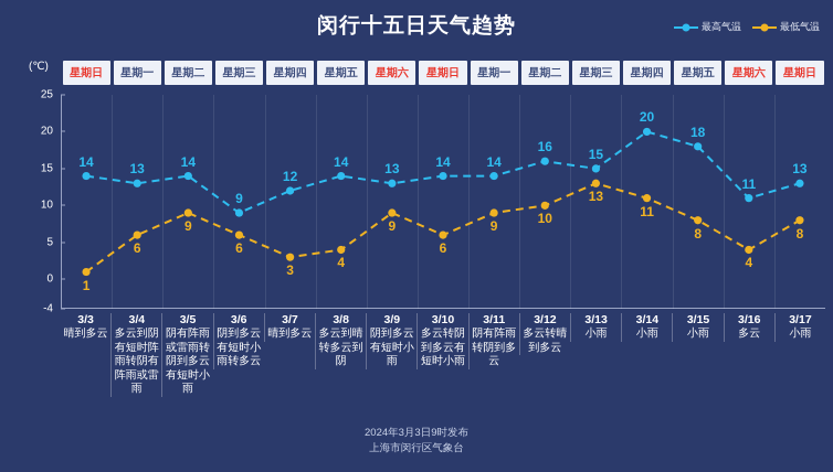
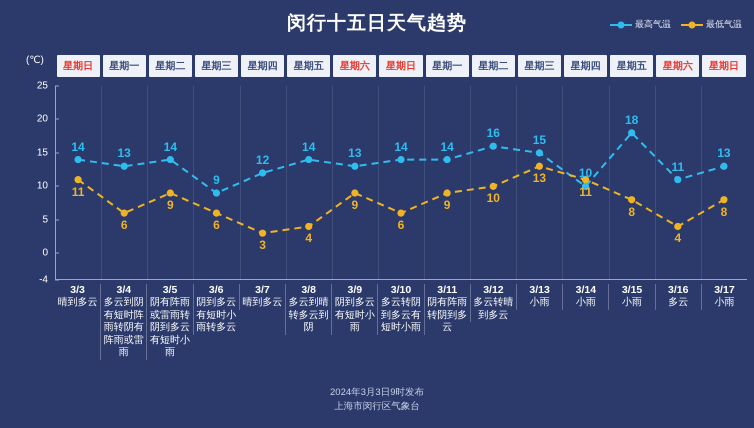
最低气温/3/3: 1 -> 11
最高气温/3/14: 20 -> 10
